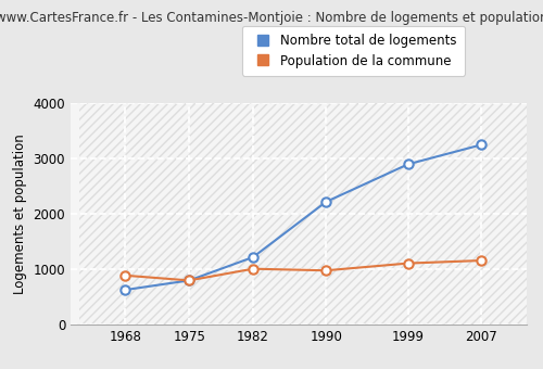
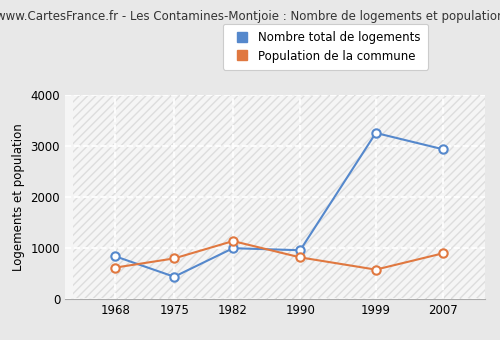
Nombre total de logements/1968: 630 -> 840
Population de la commune/1968: 890 -> 620
Nombre total de logements/1975: 800 -> 440
Nombre total de logements/1982: 1220 -> 1000
Population de la commune/1982: 1010 -> 1140
Nombre total de logements/1990: 2220 -> 960
Population de la commune/1990: 980 -> 820
Nombre total de logements/1999: 2900 -> 3260
Population de la commune/1999: 1110 -> 580
Nombre total de logements/2007: 3250 -> 2940
Population de la commune/2007: 1160 -> 900
